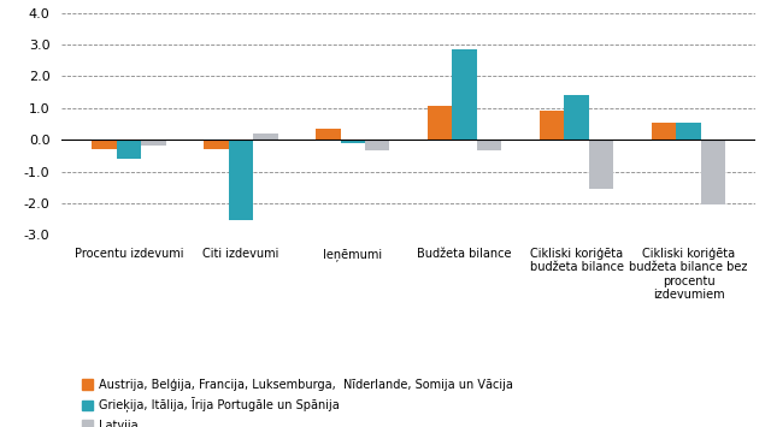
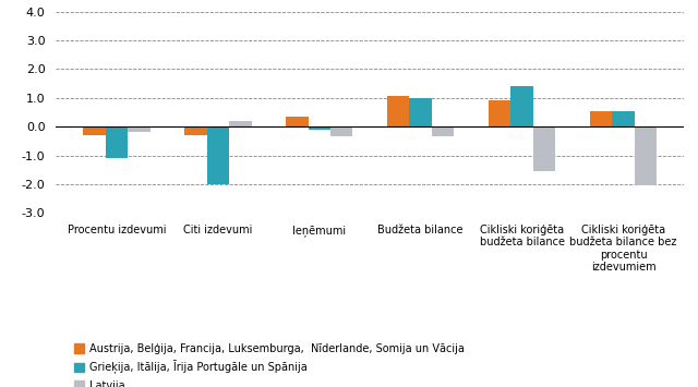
Grieķija, Itālija, Īrija Portugāle un Spānija/Procentu izdevumi: -0.60 -> -1.10
Grieķija, Itālija, Īrija Portugāle un Spānija/Citi izdevumi: -2.55 -> -2.00
Grieķija, Itālija, Īrija Portugāle un Spānija/Budžeta bilance: 2.85 -> 1.00
